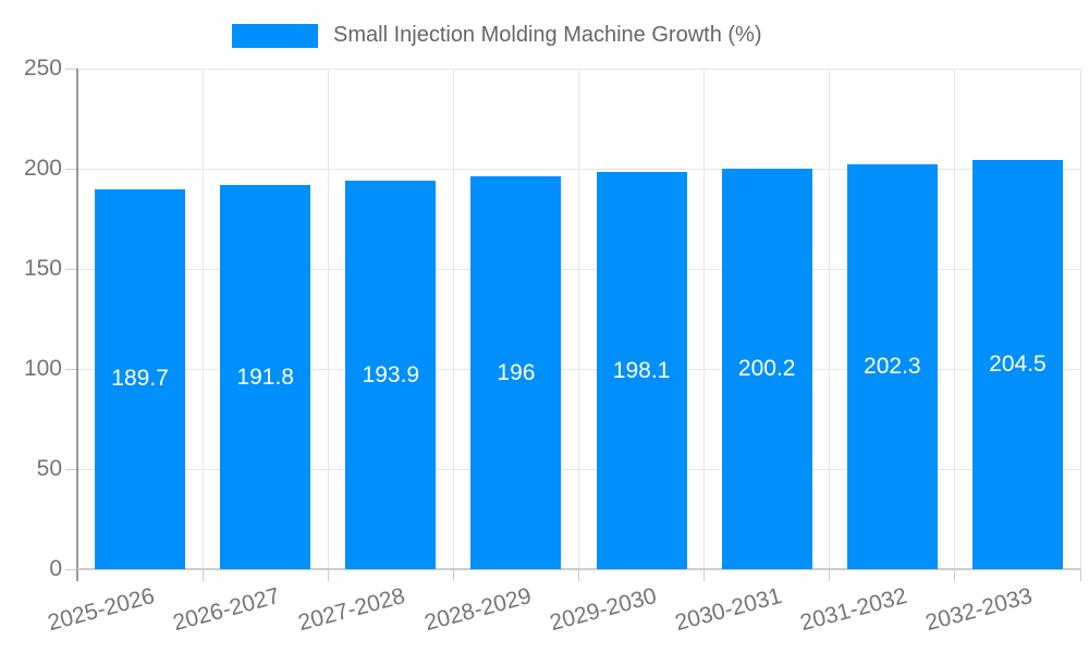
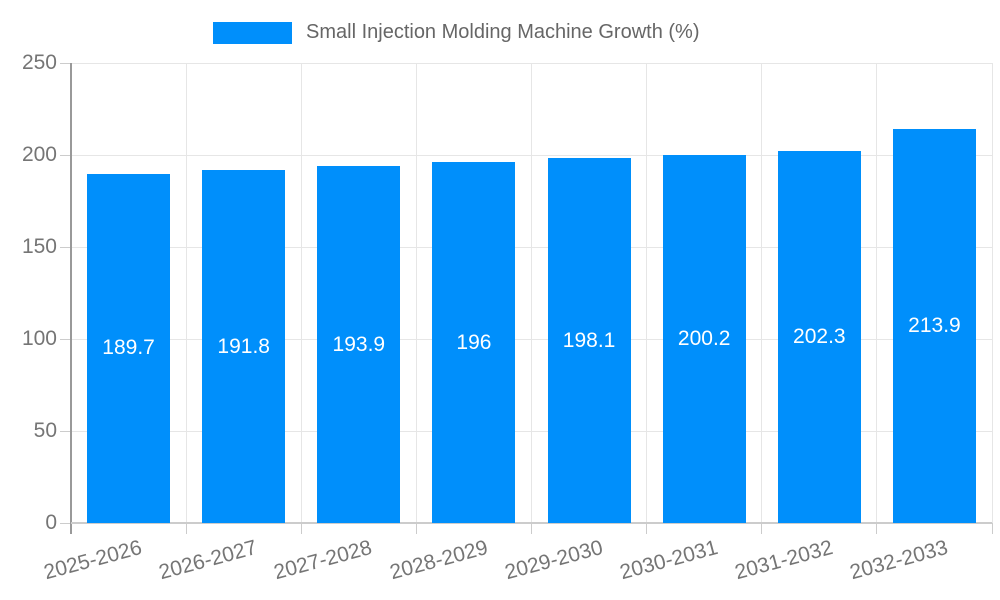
2032-2033: 204.5 -> 213.9
